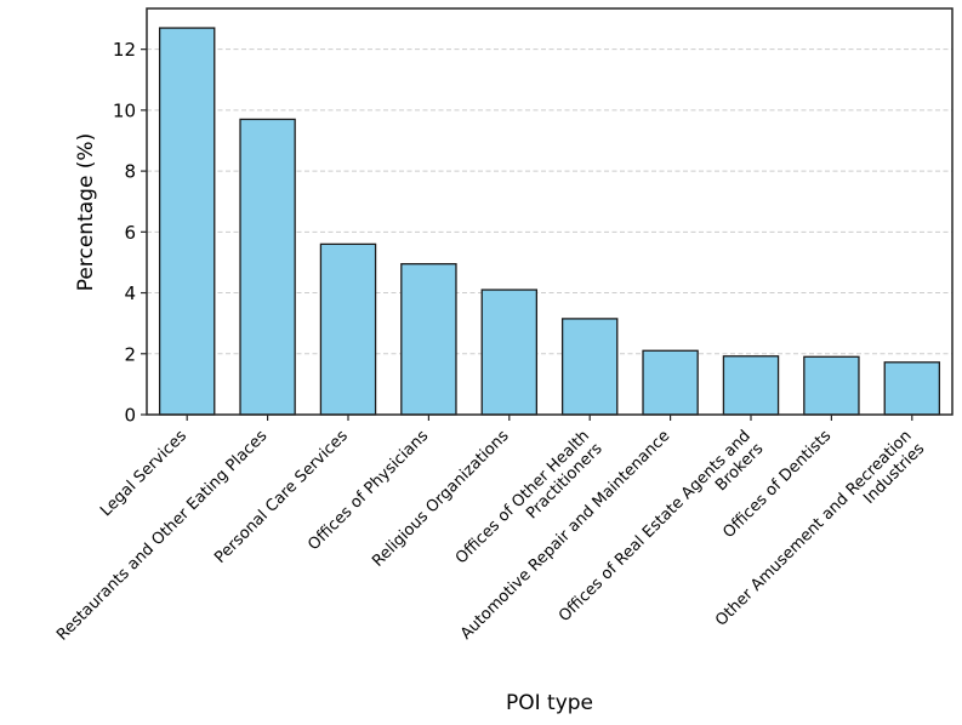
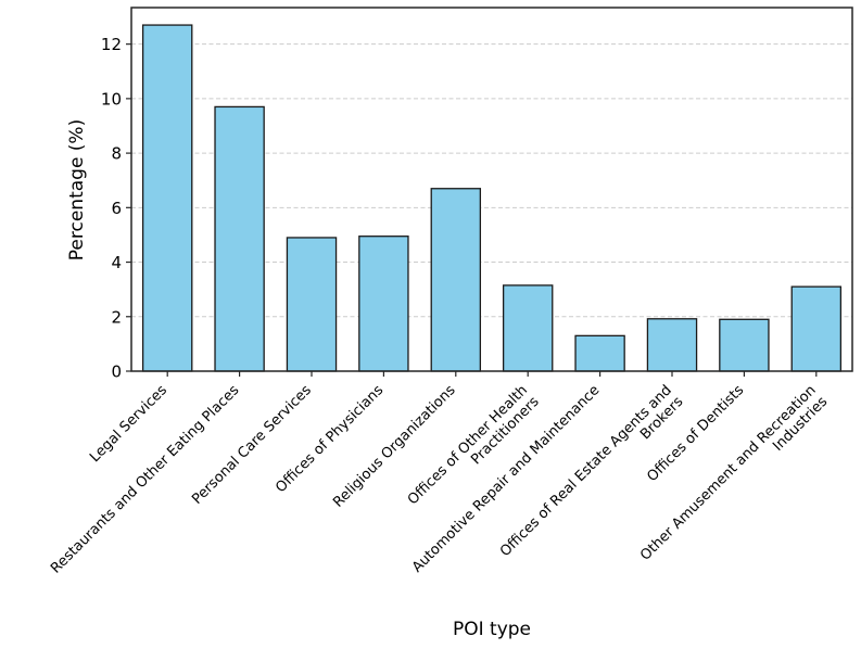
Personal Care Services: 5.6 -> 4.9
Religious Organizations: 4.1 -> 6.7
Automotive Repair and Maintenance: 2.1 -> 1.3
Other Amusement and Recreation Industries: 1.7 -> 3.1
